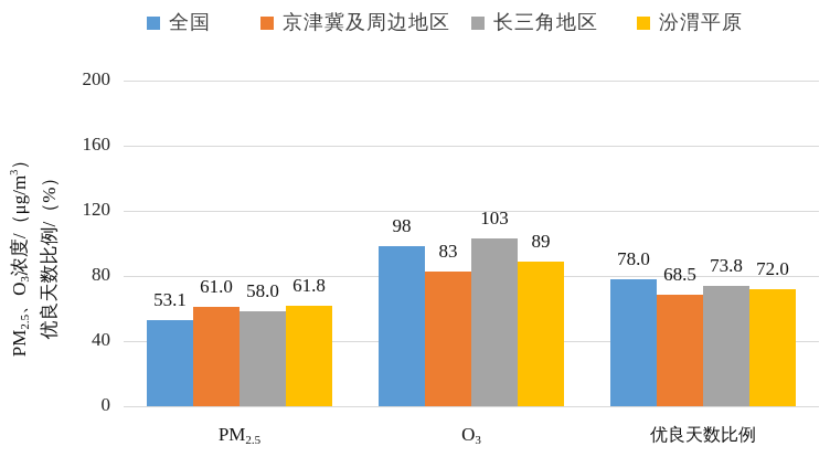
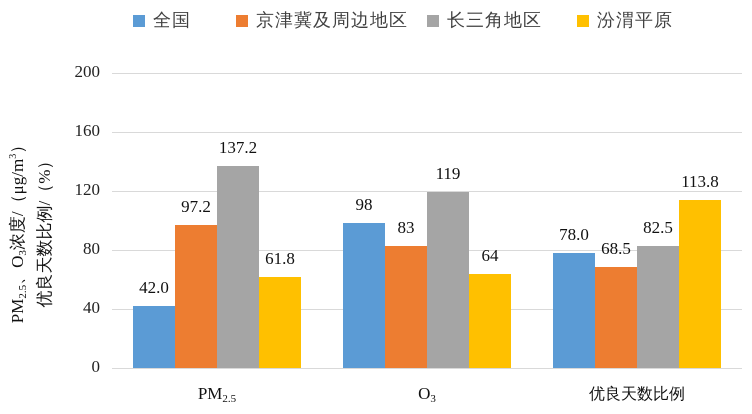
全国/PM2.5: 53.1 -> 42.0
京津冀及周边地区/PM2.5: 61.0 -> 97.2
长三角地区/PM2.5: 58.0 -> 137.2
长三角地区/O3: 103 -> 119
汾渭平原/O3: 89 -> 64
长三角地区/优良天数比例: 73.8 -> 82.5
汾渭平原/优良天数比例: 72.0 -> 113.8
